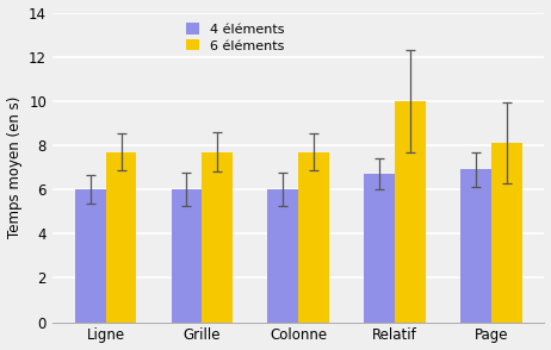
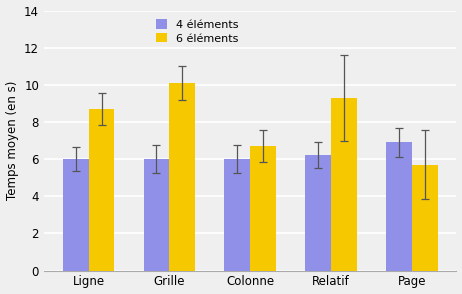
6 éléments/Ligne: 7.7 -> 8.7
6 éléments/Grille: 7.7 -> 10.1
6 éléments/Colonne: 7.7 -> 6.7
4 éléments/Relatif: 6.7 -> 6.2
6 éléments/Relatif: 10.0 -> 9.3
6 éléments/Page: 8.1 -> 5.7
